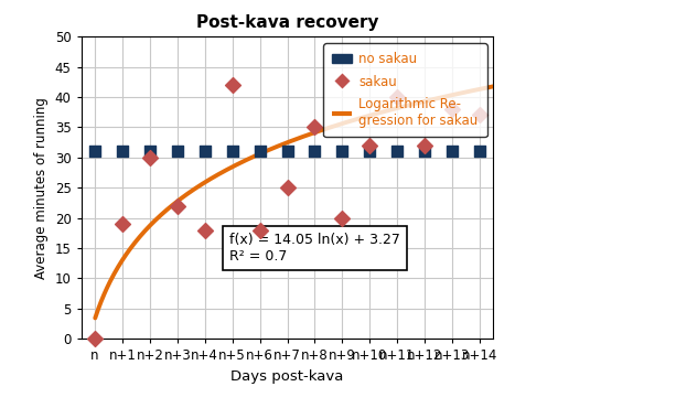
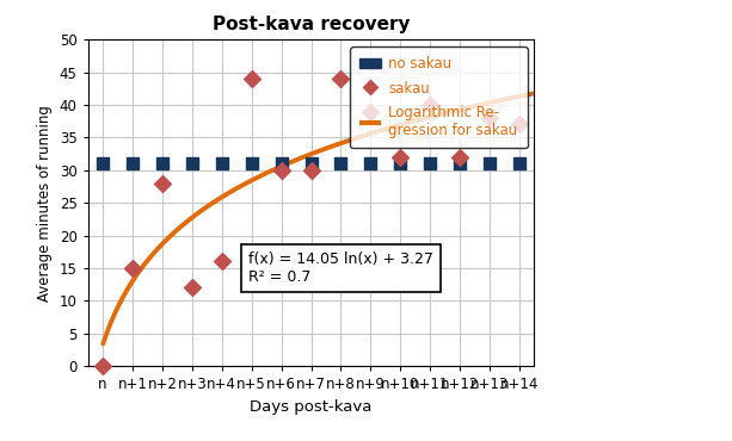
sakau/n+1: 19 -> 15
sakau/n+2: 30 -> 28
sakau/n+3: 22 -> 12
sakau/n+4: 18 -> 16
sakau/n+5: 42 -> 44
sakau/n+6: 18 -> 30
sakau/n+7: 25 -> 30
sakau/n+8: 35 -> 44
sakau/n+9: 20 -> 39
